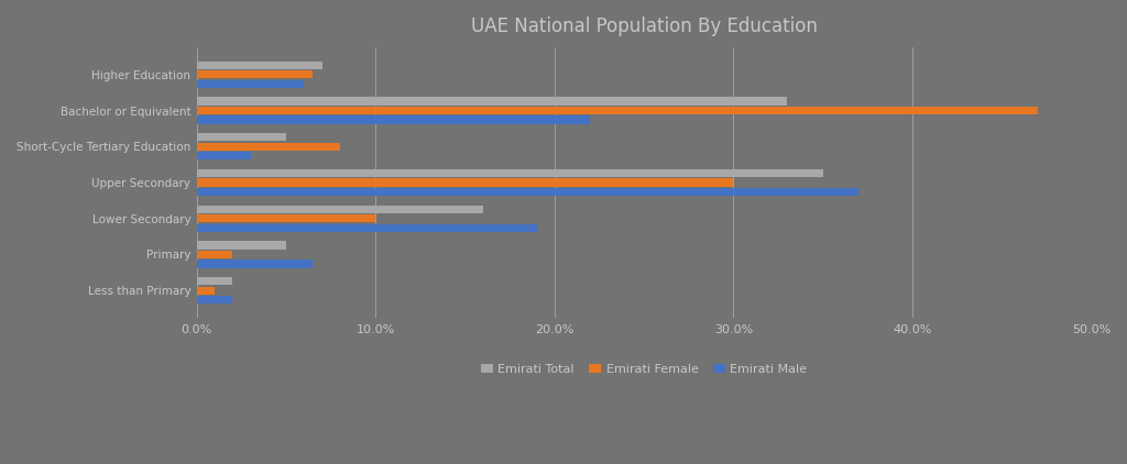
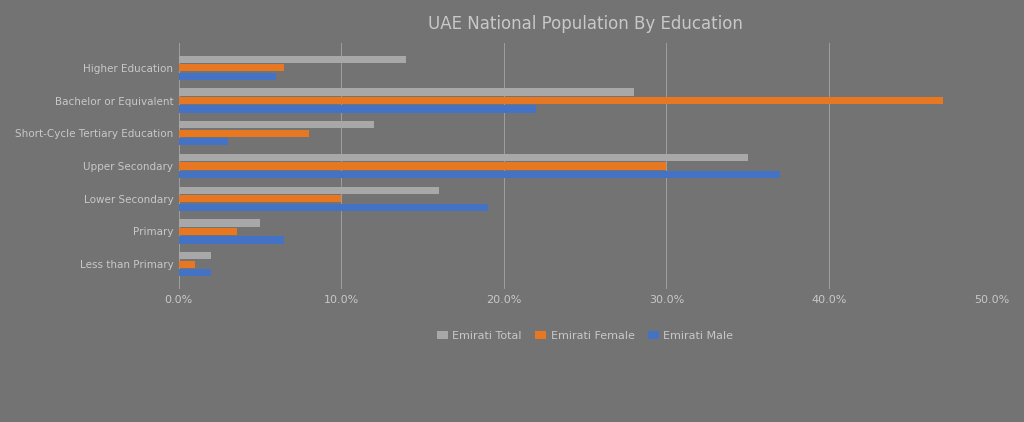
Emirati Total/Higher Education: 7% -> 14%
Emirati Total/Bachelor or Equivalent: 33% -> 28%
Emirati Total/Short-Cycle Tertiary Education: 5% -> 12%
Emirati Female/Primary: 2.0% -> 3.6%
